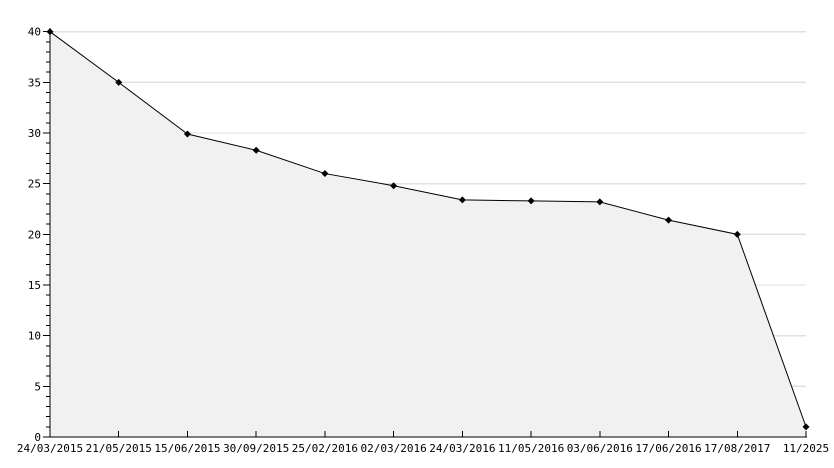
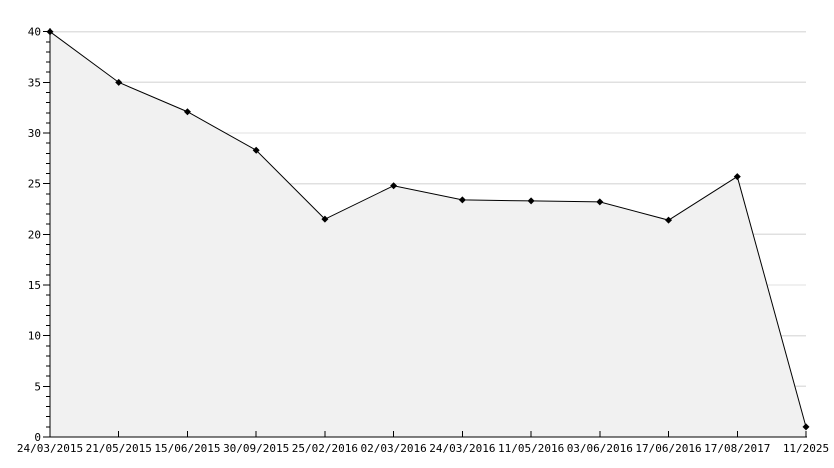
15/06/2015: 29.9 -> 32.1
25/02/2016: 26.0 -> 21.5
17/08/2017: 20.0 -> 25.7
